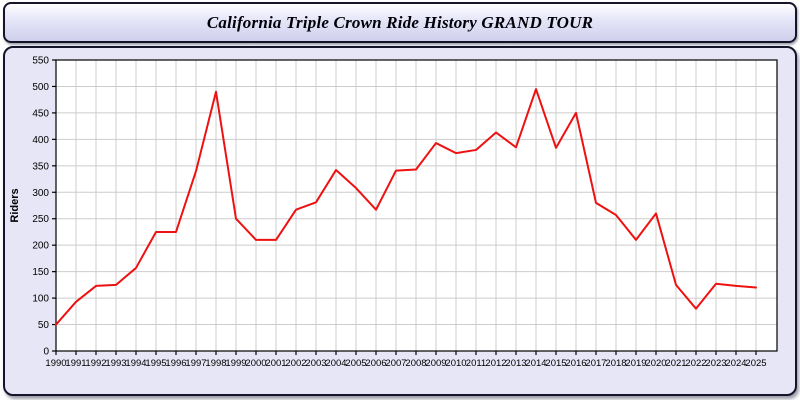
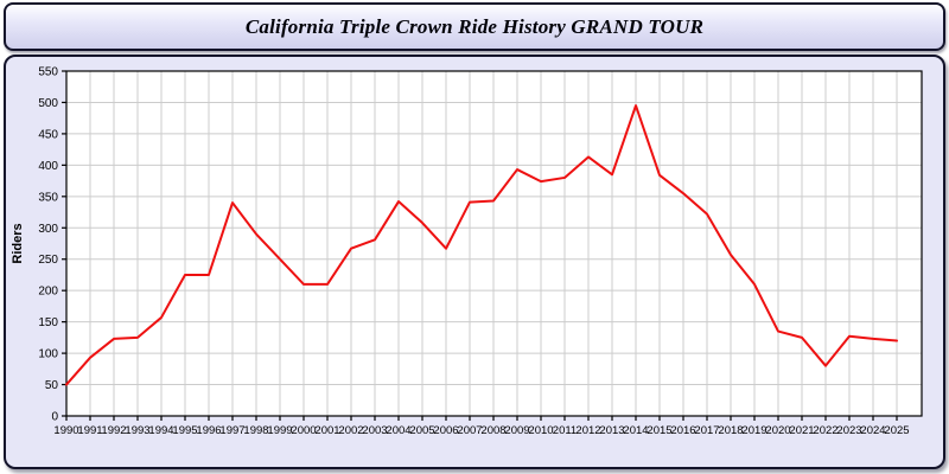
1998: 490 -> 290
2016: 450 -> 360
2017: 280 -> 320
2020: 260 -> 140
